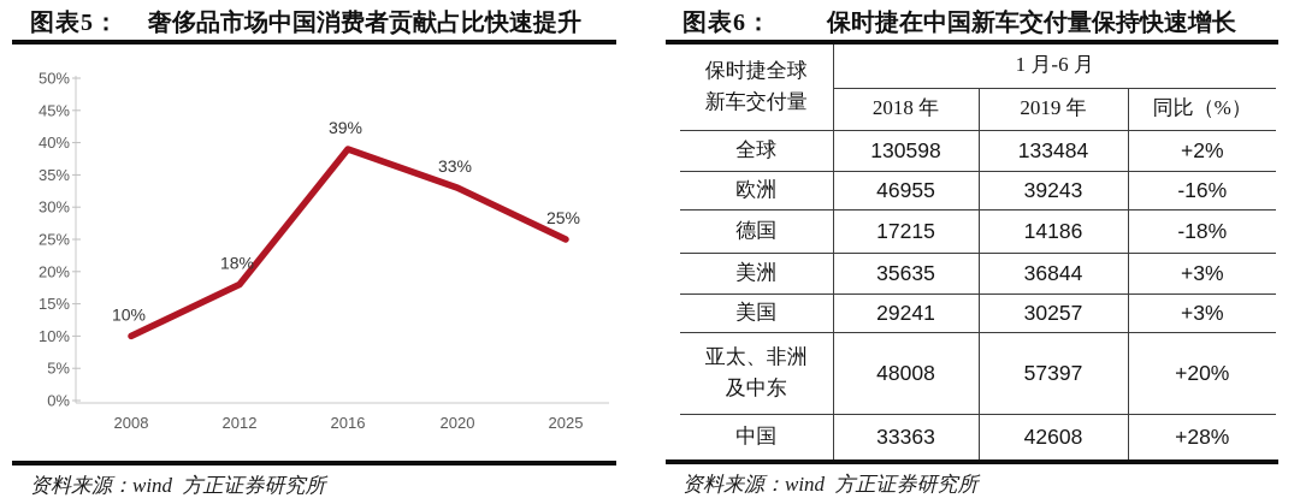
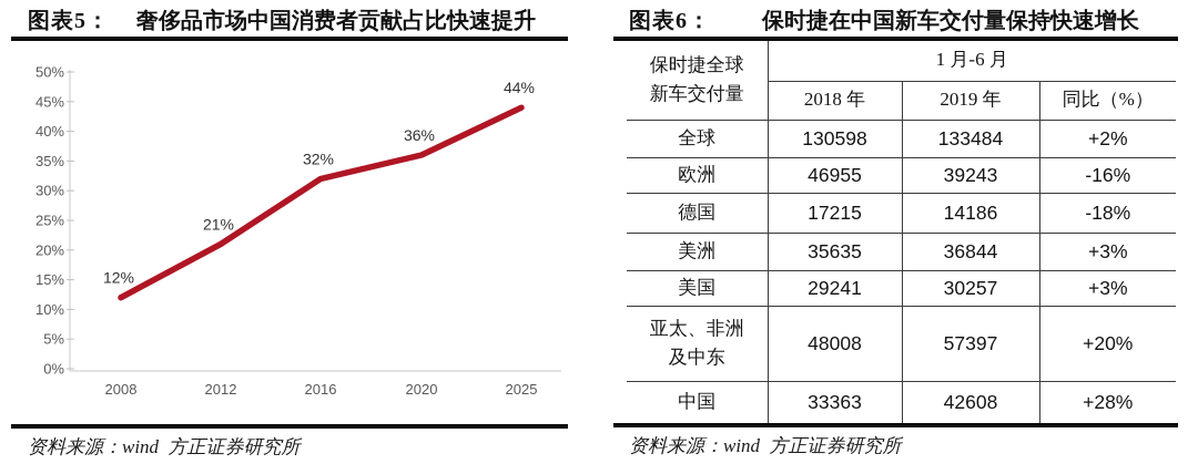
2008: 10% -> 12%
2012: 18% -> 21%
2016: 39% -> 32%
2020: 33% -> 36%
2025: 25% -> 44%
